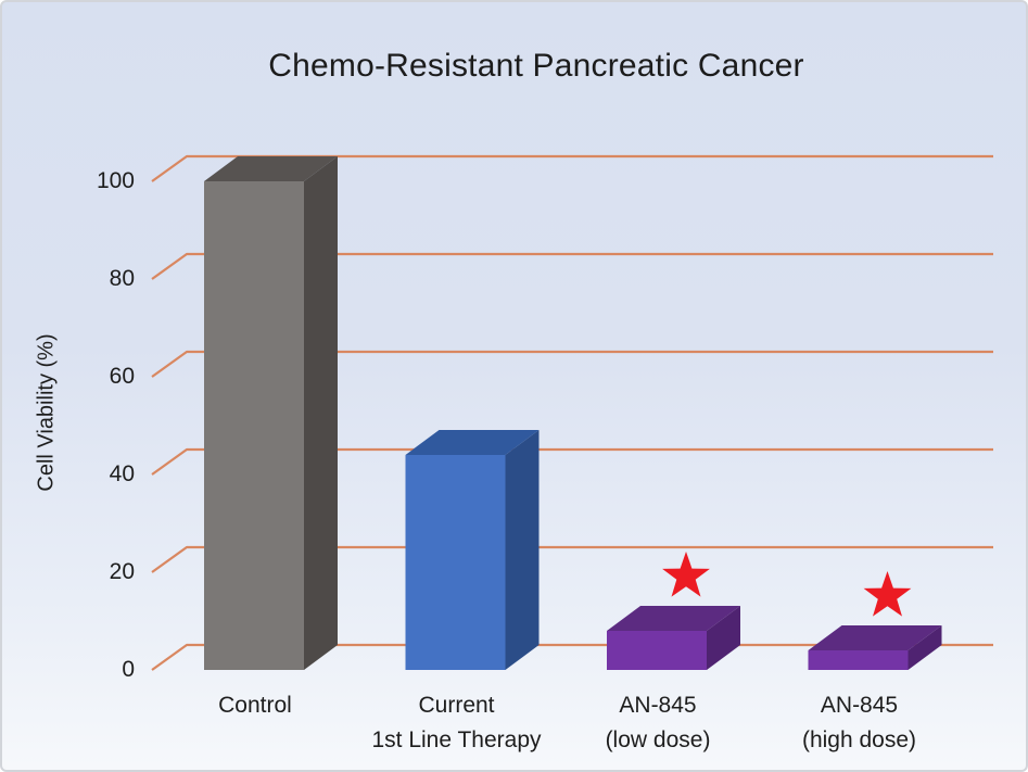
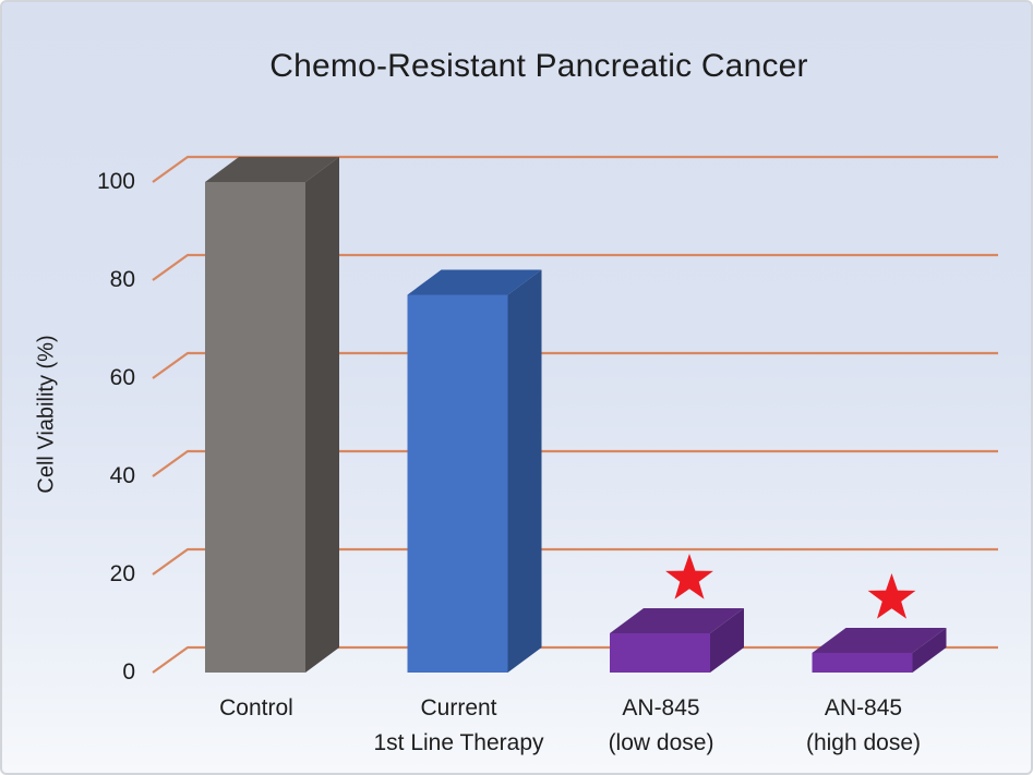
Current 1st Line Therapy: 44 -> 77
